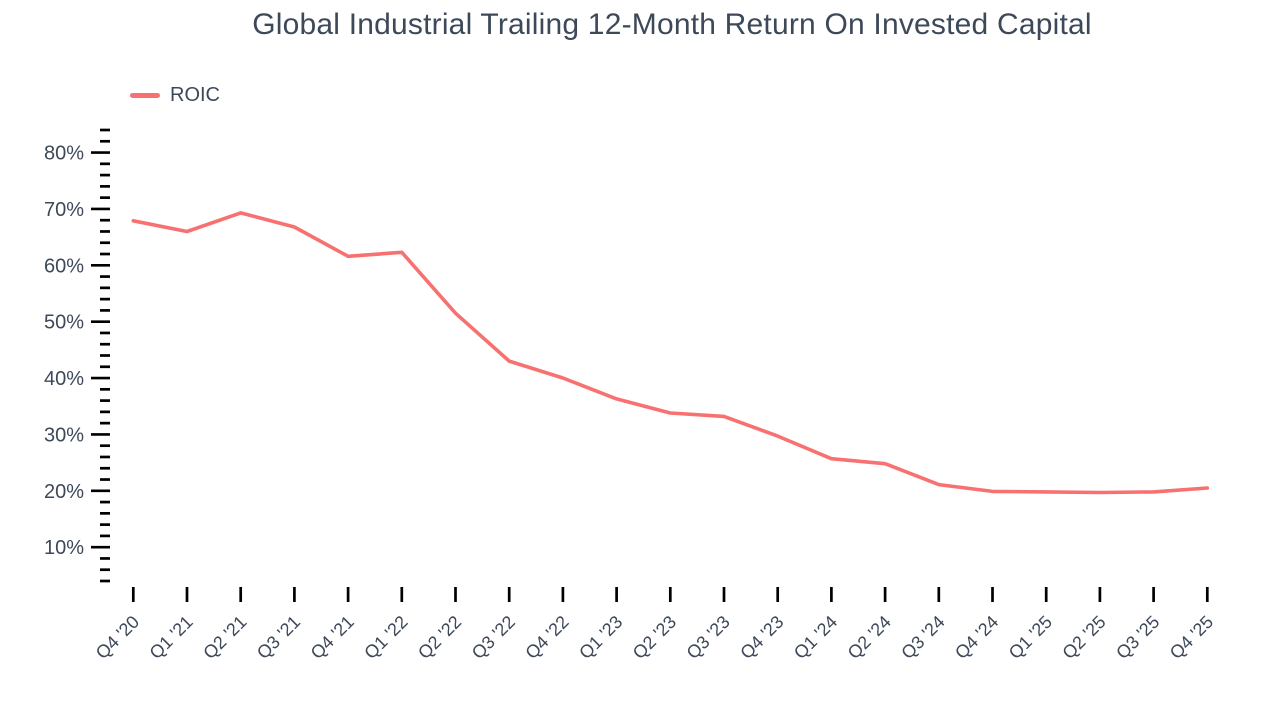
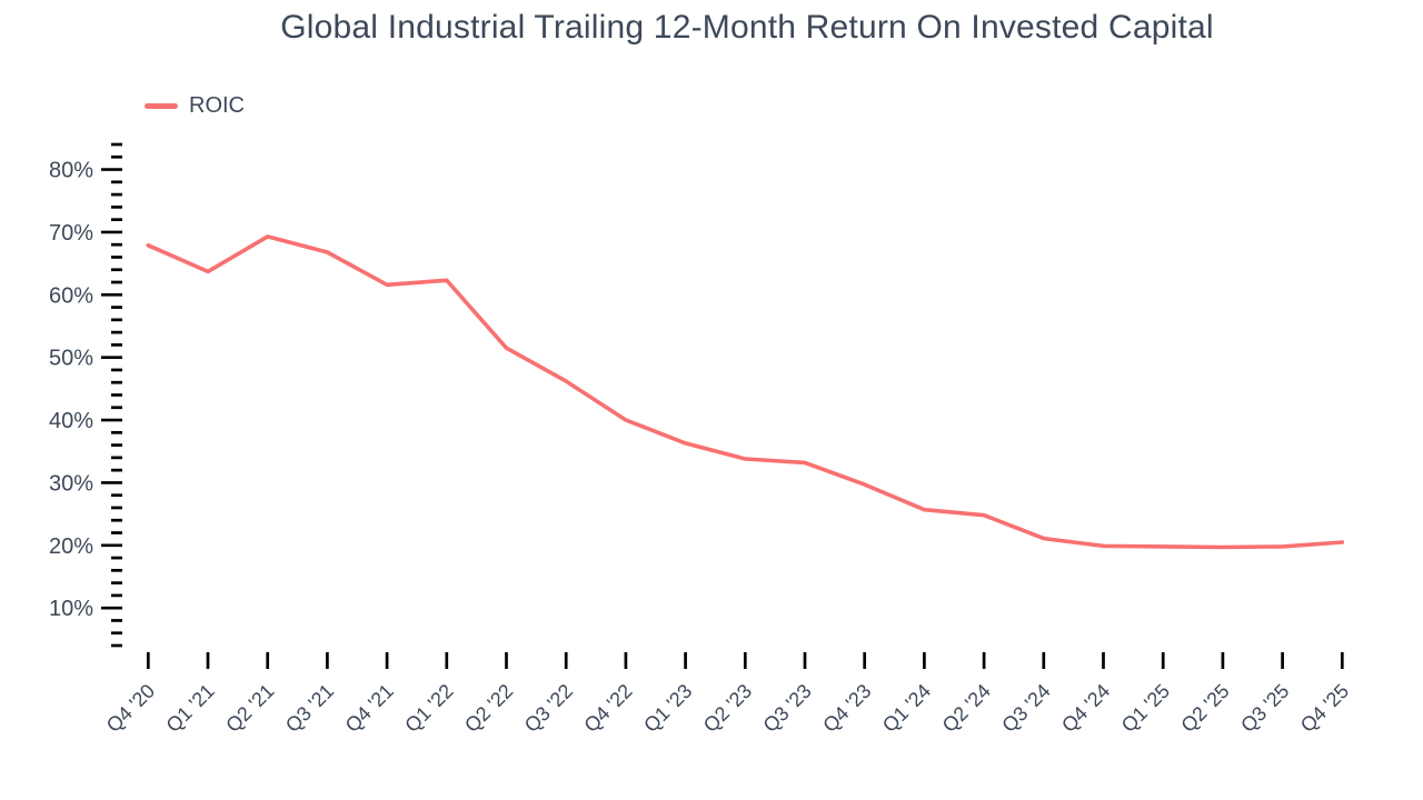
Q1 '21: 66% -> 64%
Q3 '22: 43% -> 46%
